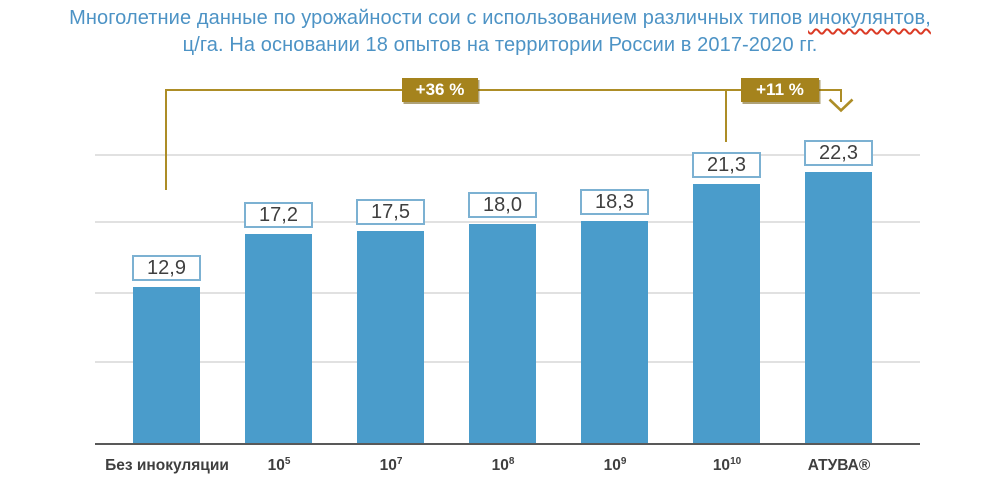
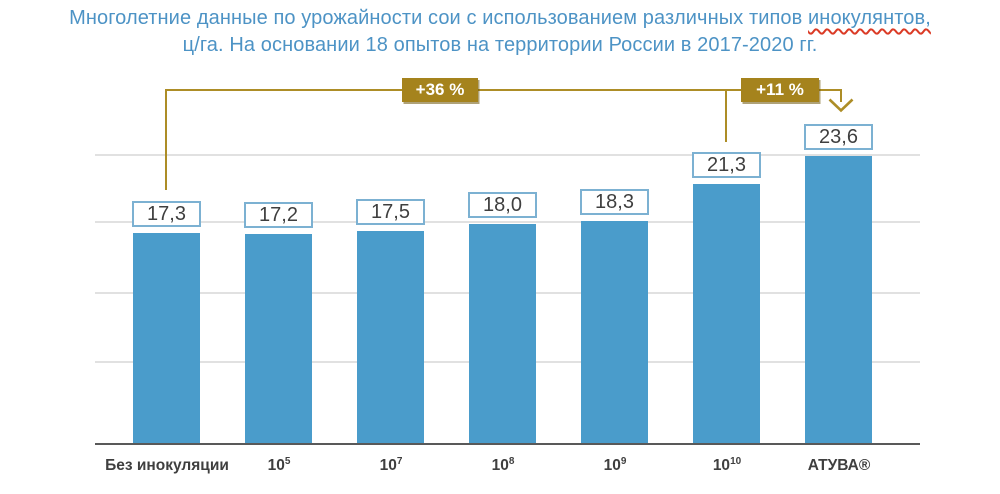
Без инокуляции: 12,9 -> 17,3
АТУВА®: 22,3 -> 23,6
